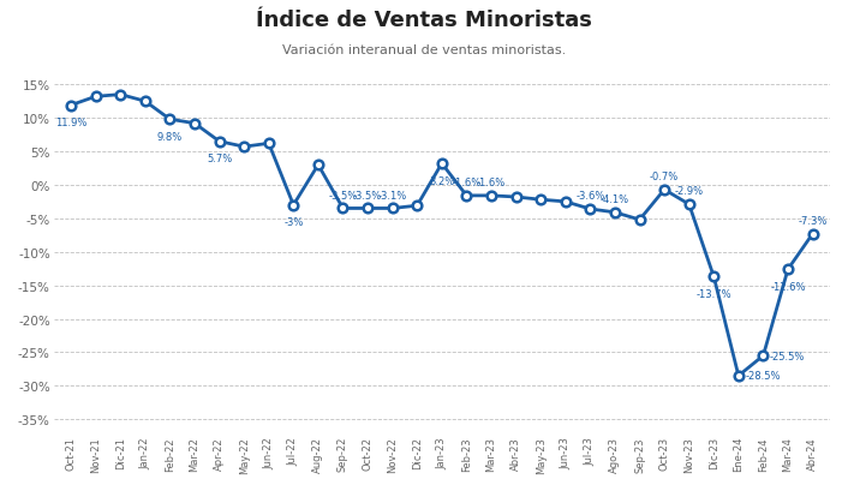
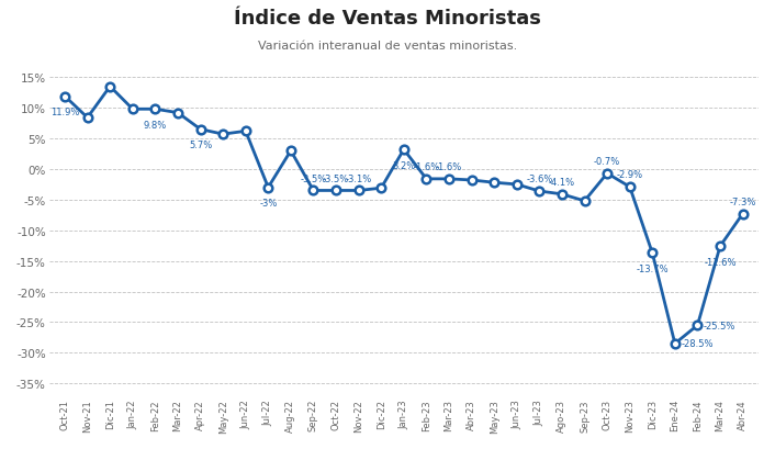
Nov-21: 13.2% -> 8.4%
Jan-22: 12.5% -> 9.8%
